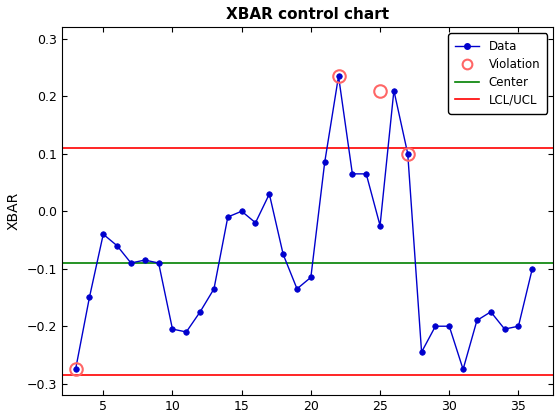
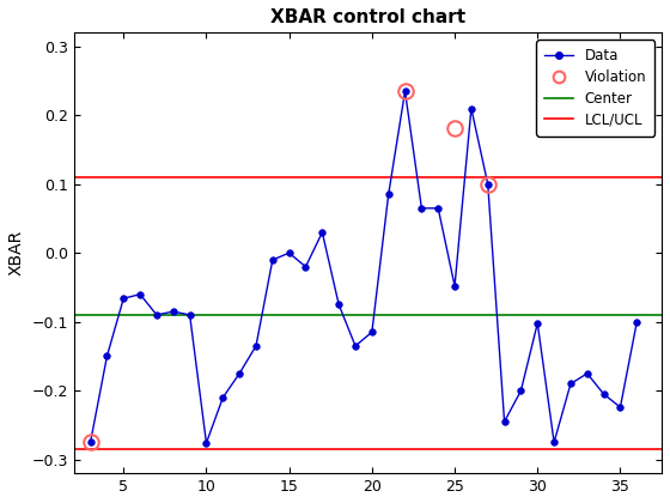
Data/5: -0.040 -> -0.066
Data/10: -0.205 -> -0.276
Data/25: -0.025 -> -0.048
Violation/25: 0.210 -> 0.182
Data/30: -0.200 -> -0.102
Data/35: -0.200 -> -0.224
